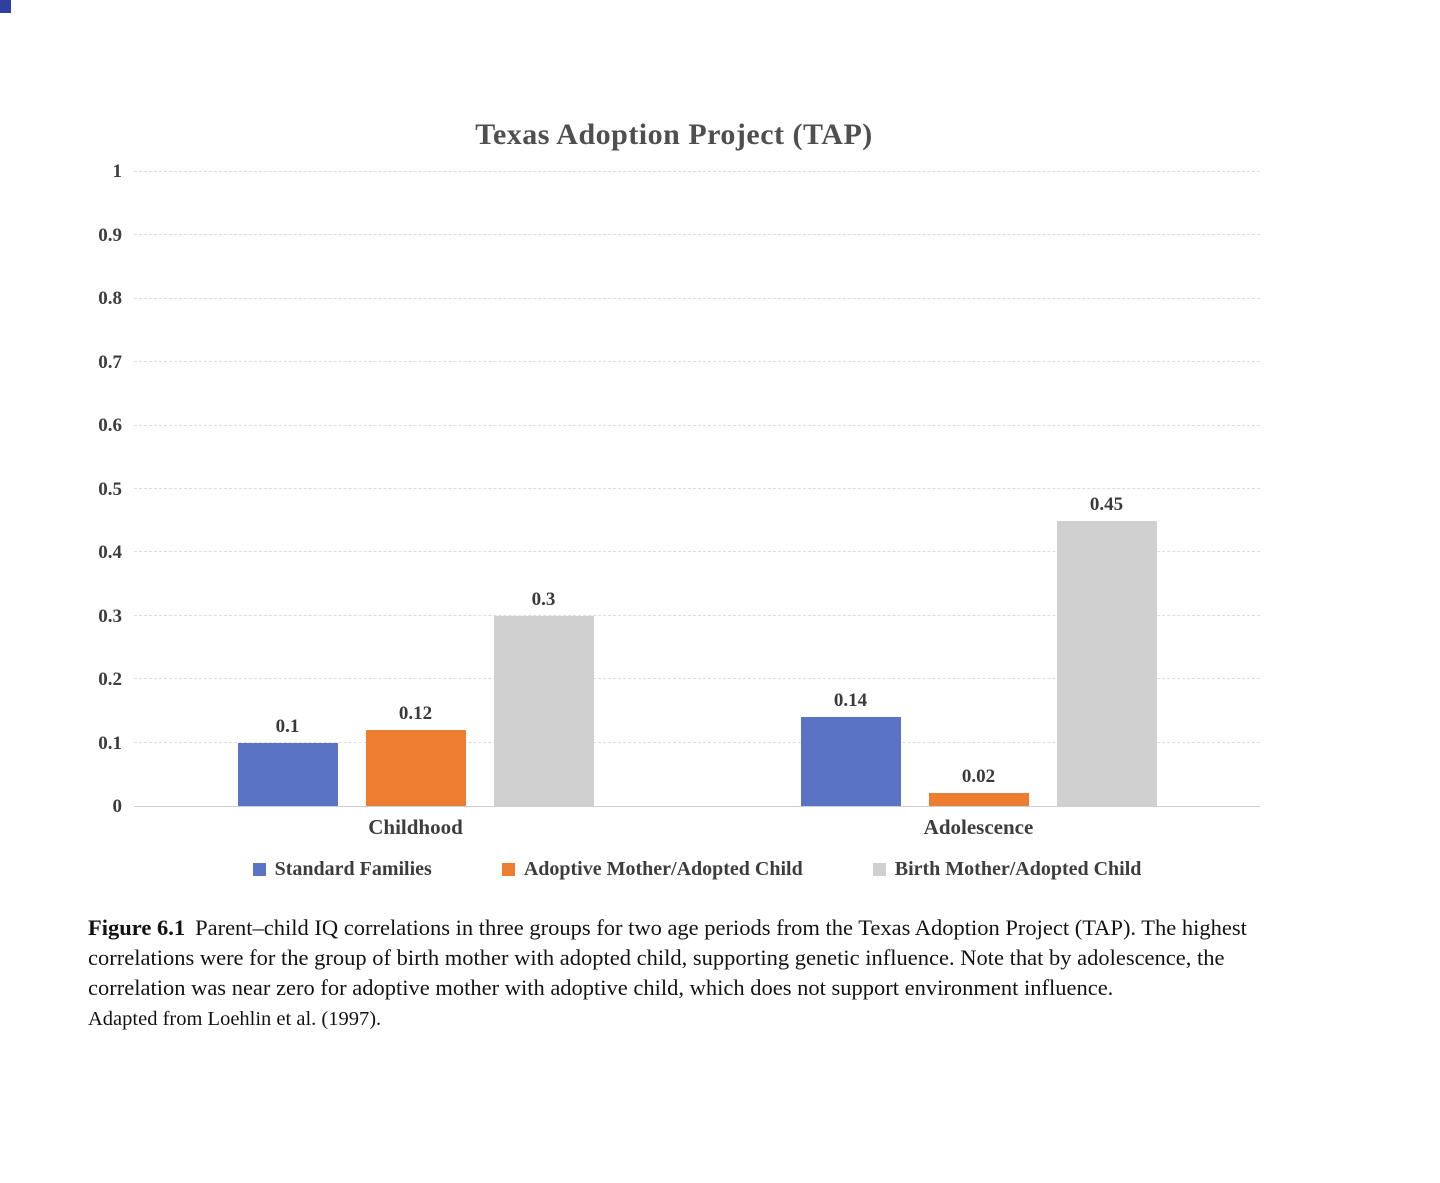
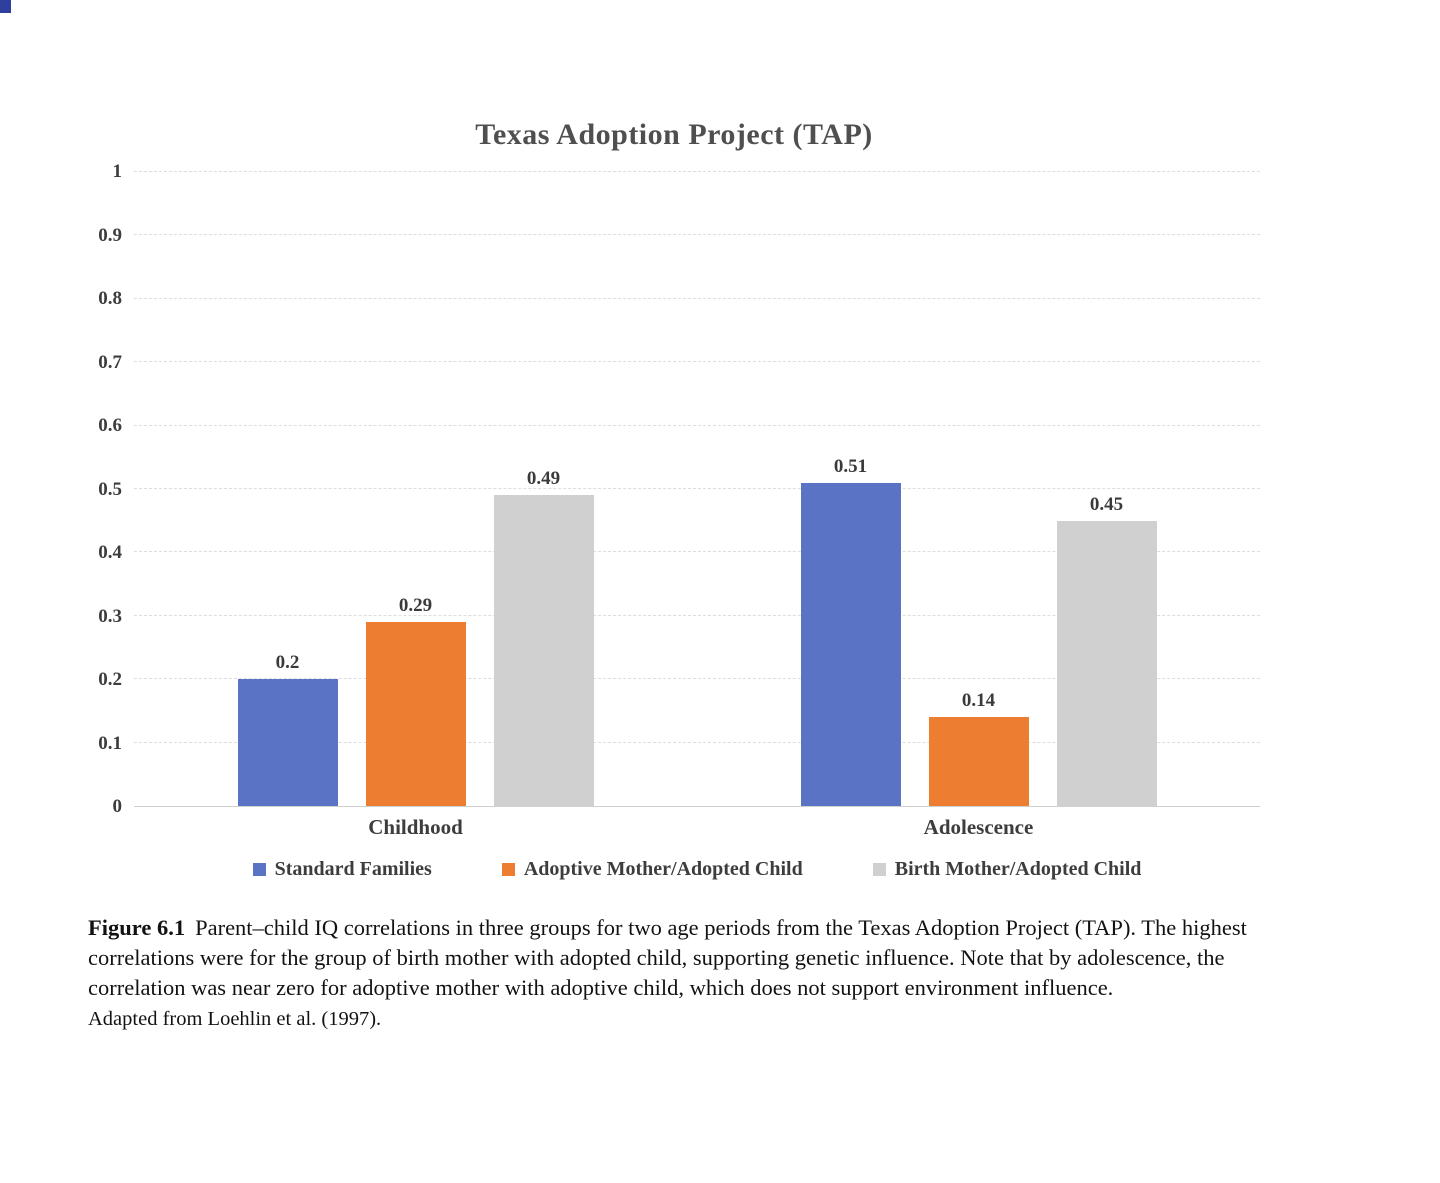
Standard Families/Childhood: 0.1 -> 0.2
Adoptive Mother/Adopted Child/Childhood: 0.12 -> 0.29
Birth Mother/Adopted Child/Childhood: 0.3 -> 0.49
Standard Families/Adolescence: 0.14 -> 0.51
Adoptive Mother/Adopted Child/Adolescence: 0.02 -> 0.14
